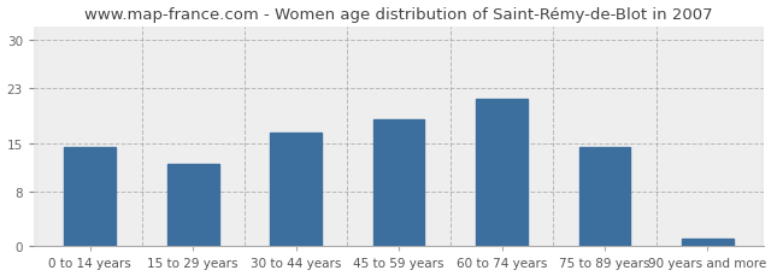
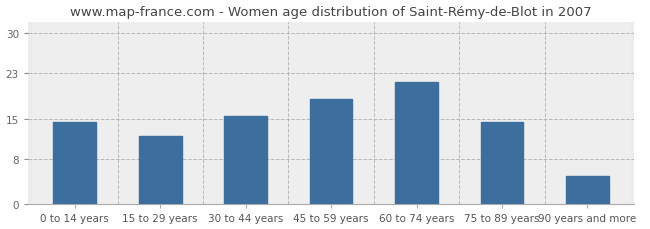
30 to 44 years: 16.5 -> 15.4
90 years and more: 1.2 -> 5.0
